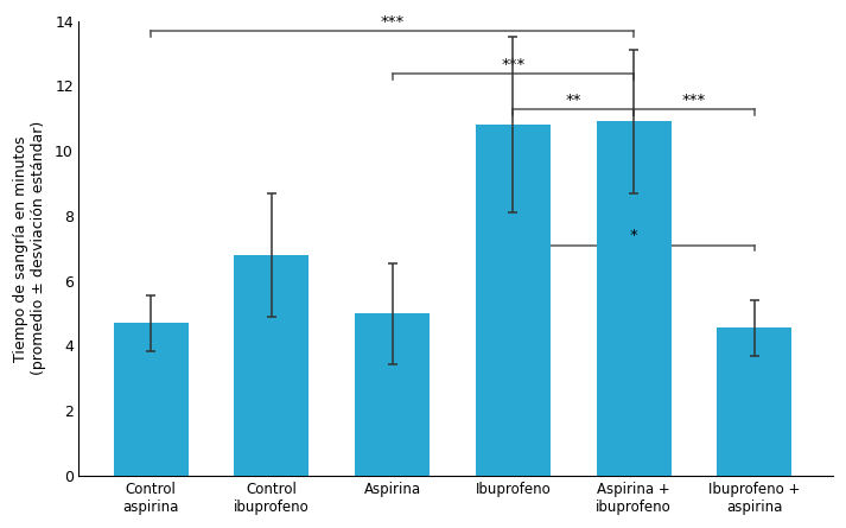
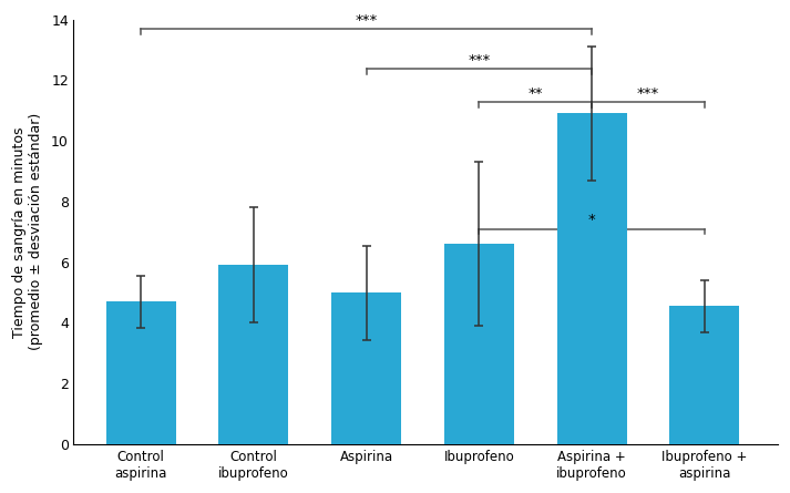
Control ibuprofeno: 6.80 -> 5.90
Ibuprofeno: 10.80 -> 6.60
